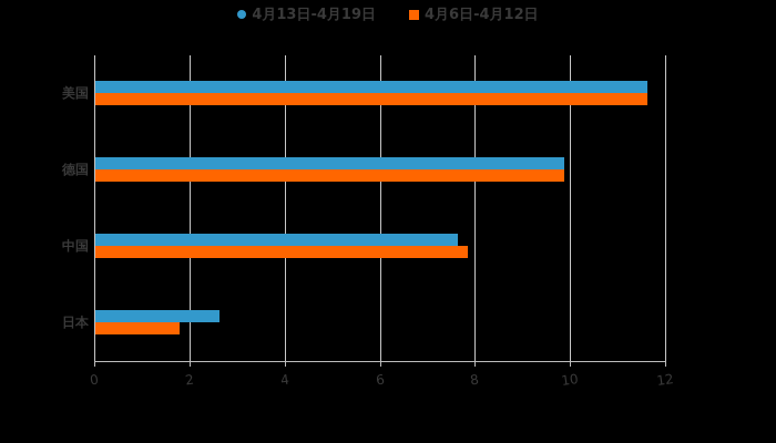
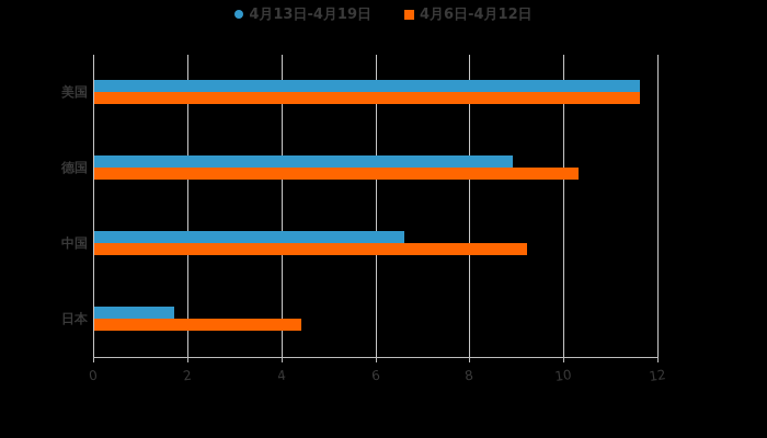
4月13日-4月19日/德国: 9.9 -> 8.9
4月6日-4月12日/德国: 9.9 -> 10.3
4月13日-4月19日/中国: 7.6 -> 6.6
4月6日-4月12日/中国: 7.8 -> 9.2
4月13日-4月19日/日本: 2.6 -> 1.7
4月6日-4月12日/日本: 1.8 -> 4.4
